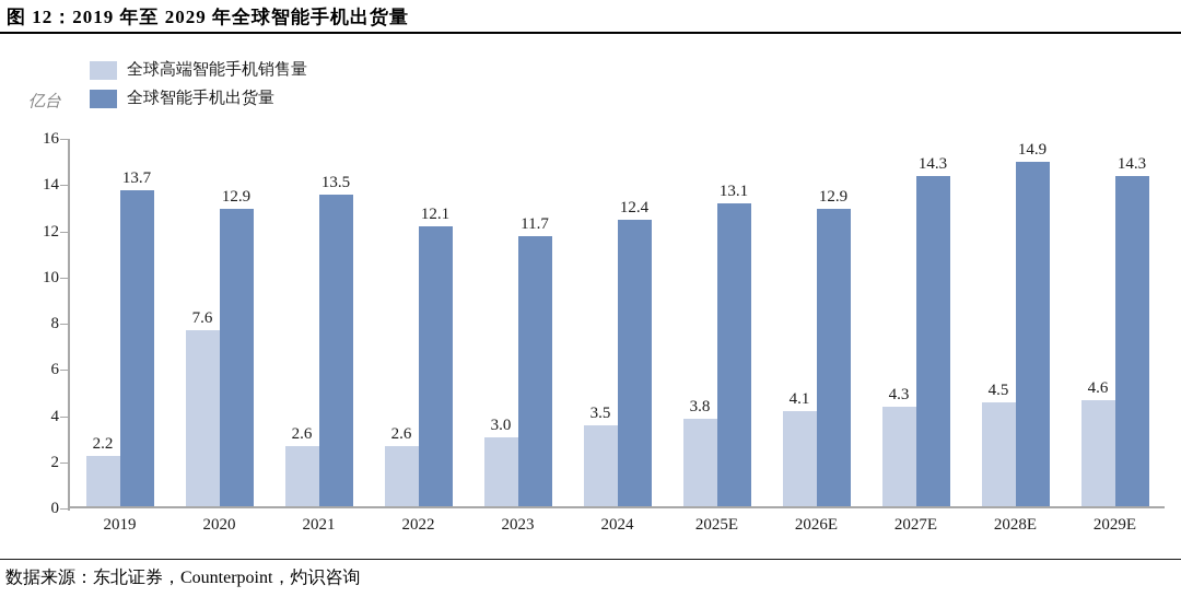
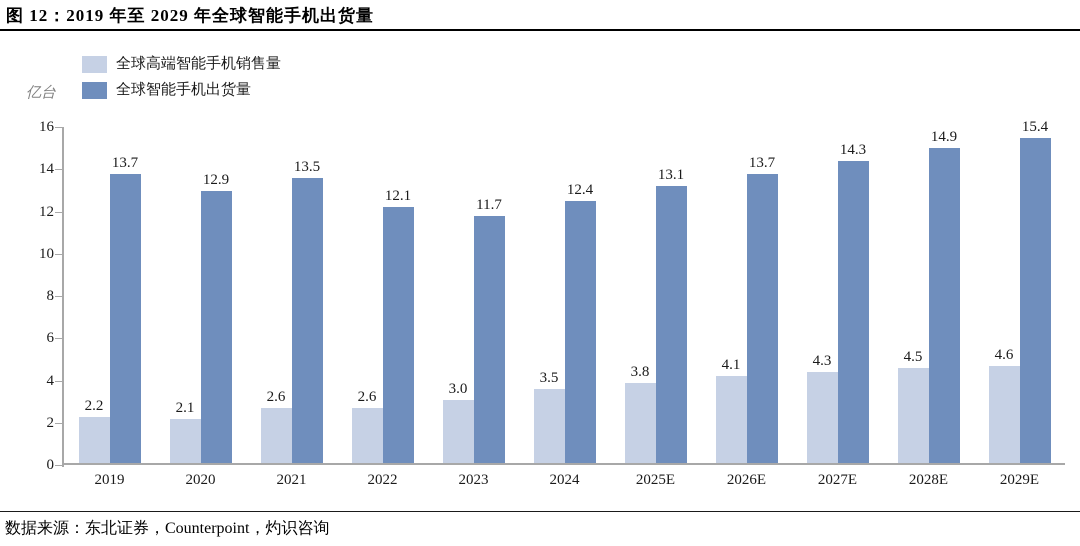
全球高端智能手机销售量/2020: 7.6 -> 2.1
全球智能手机出货量/2026E: 12.9 -> 13.7
全球智能手机出货量/2029E: 14.3 -> 15.4
